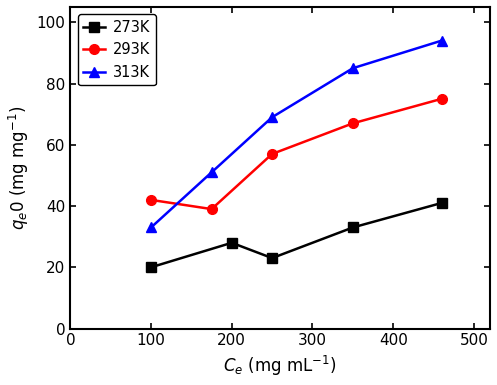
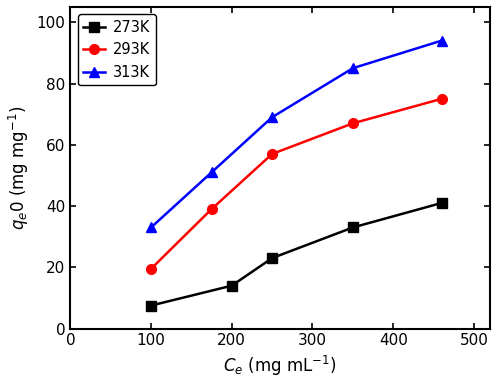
273K/100: 20.0 -> 7.5
293K/100: 42.0 -> 19.5
273K/200: 28.0 -> 14.0
